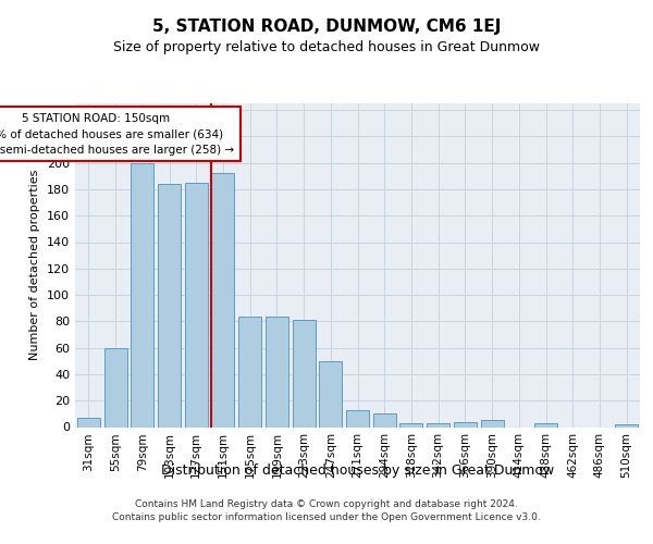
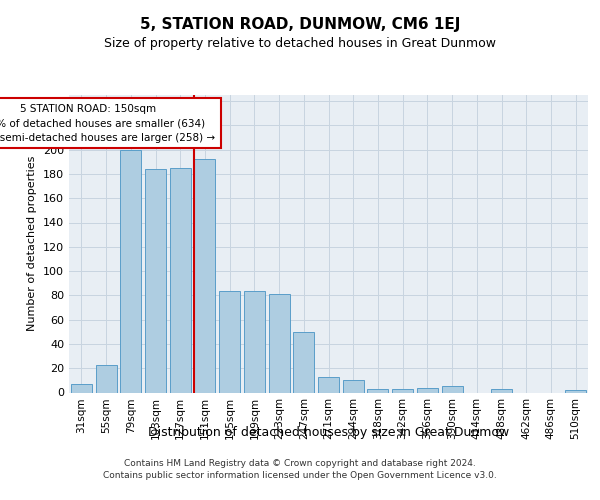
55sqm: 60 -> 23
